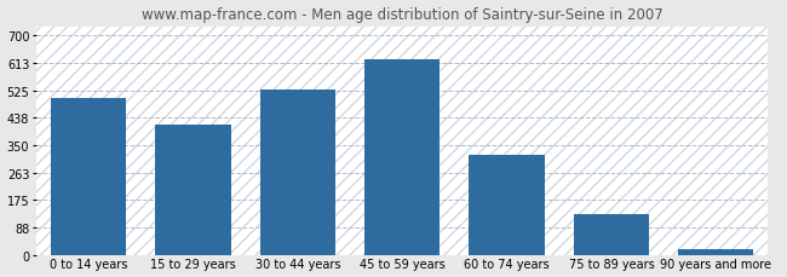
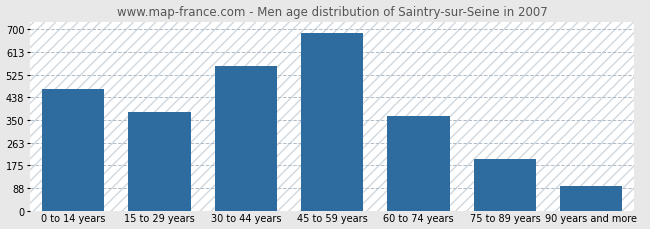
0 to 14 years: 500 -> 470
15 to 29 years: 415 -> 380
30 to 44 years: 527 -> 560
45 to 59 years: 622 -> 685
60 to 74 years: 318 -> 365
75 to 89 years: 128 -> 200
90 years and more: 18 -> 95
